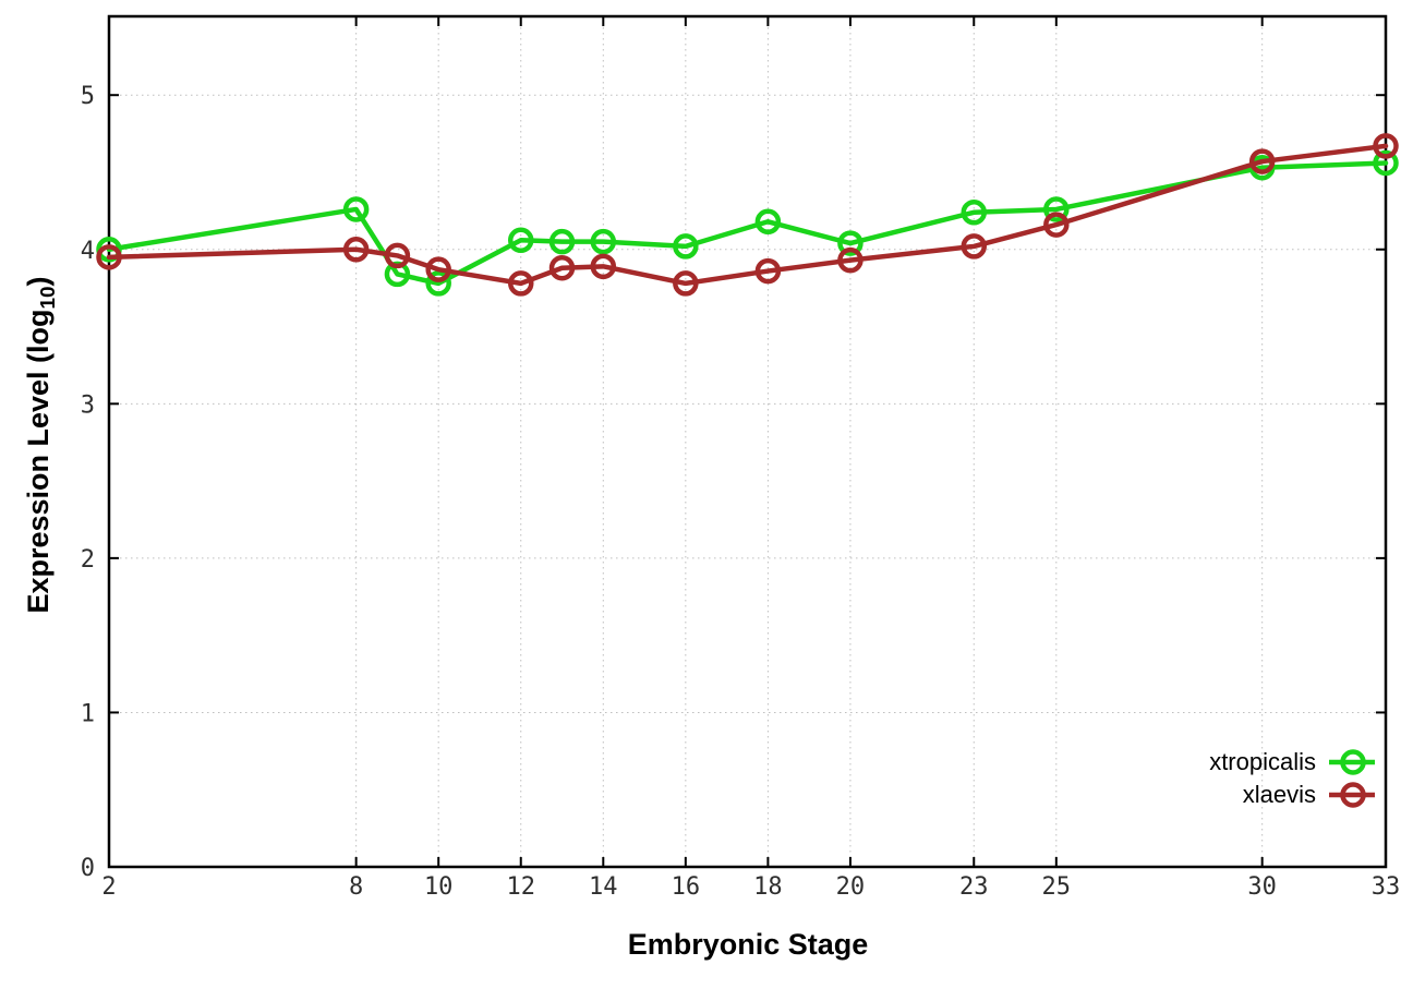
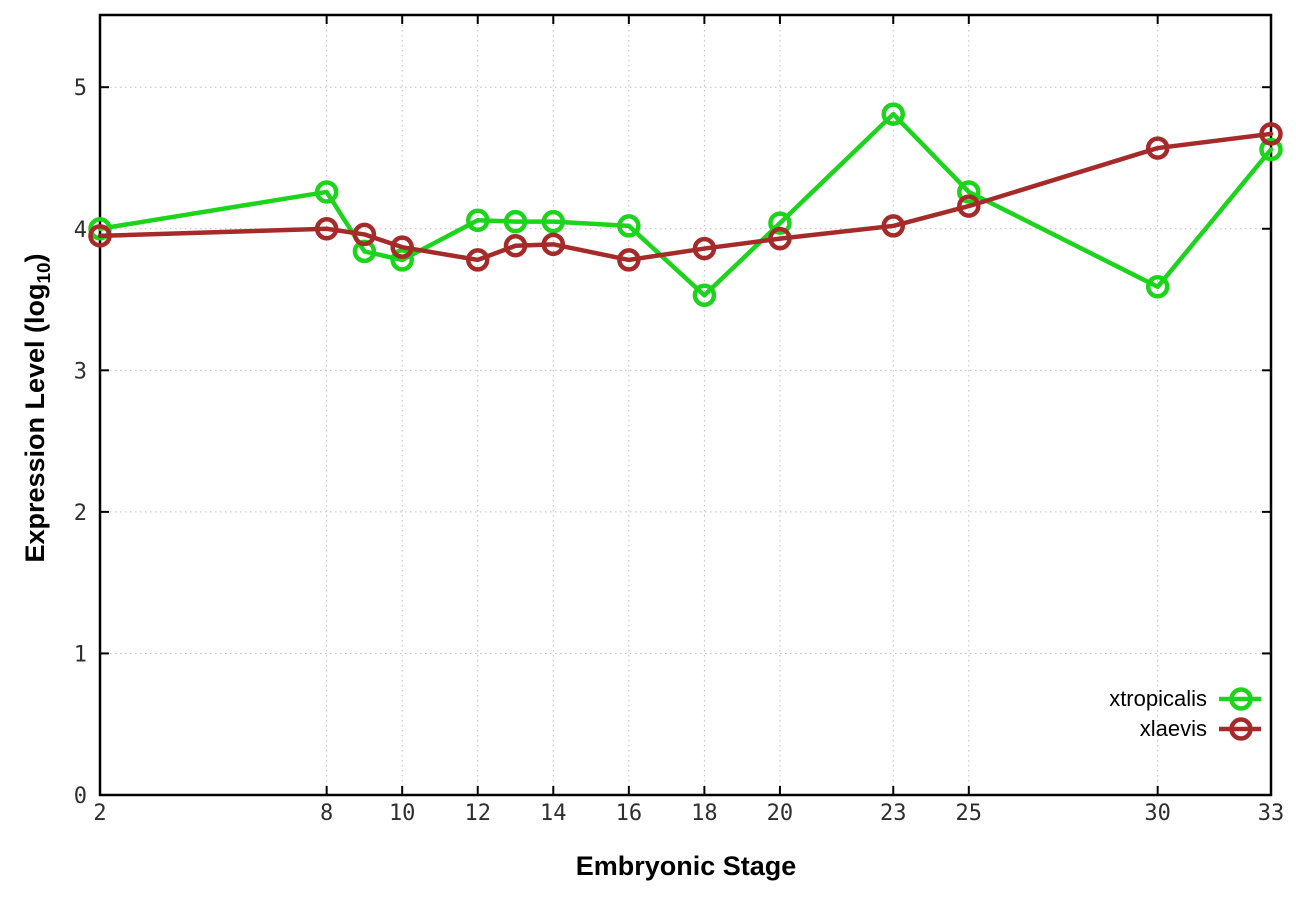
xtropicalis/18: 4.18 -> 3.53
xtropicalis/23: 4.24 -> 4.81
xtropicalis/30: 4.53 -> 3.59
